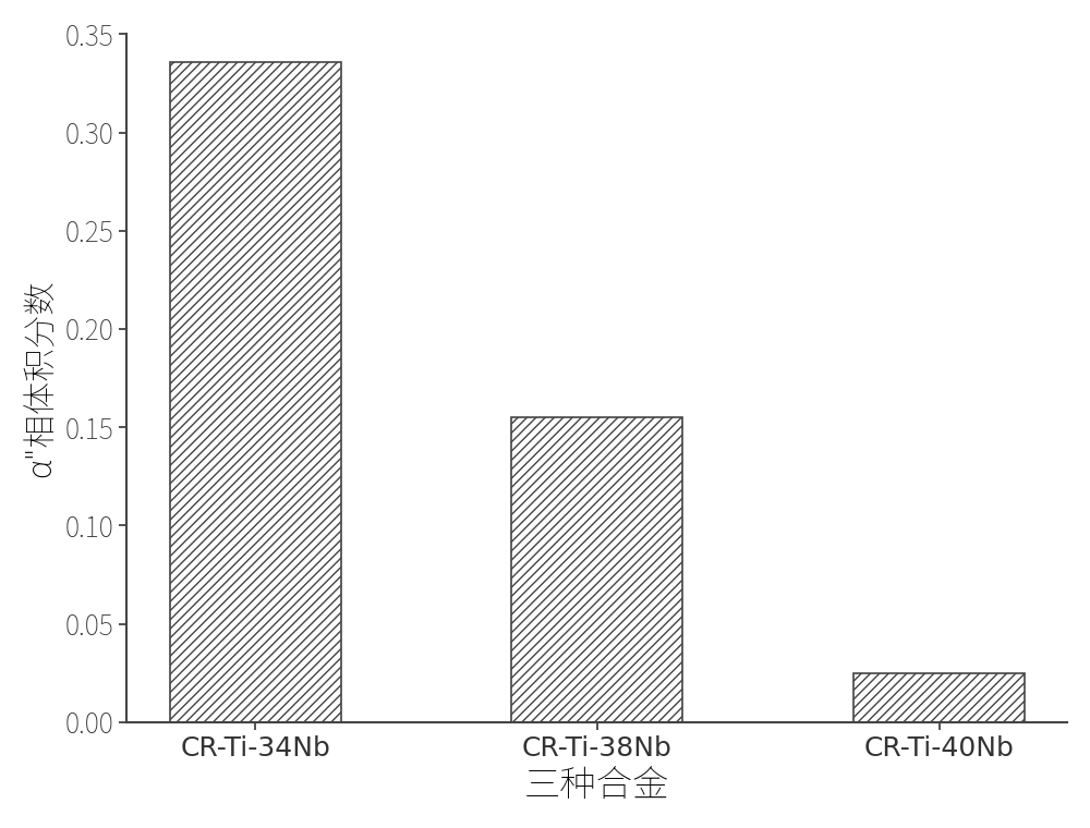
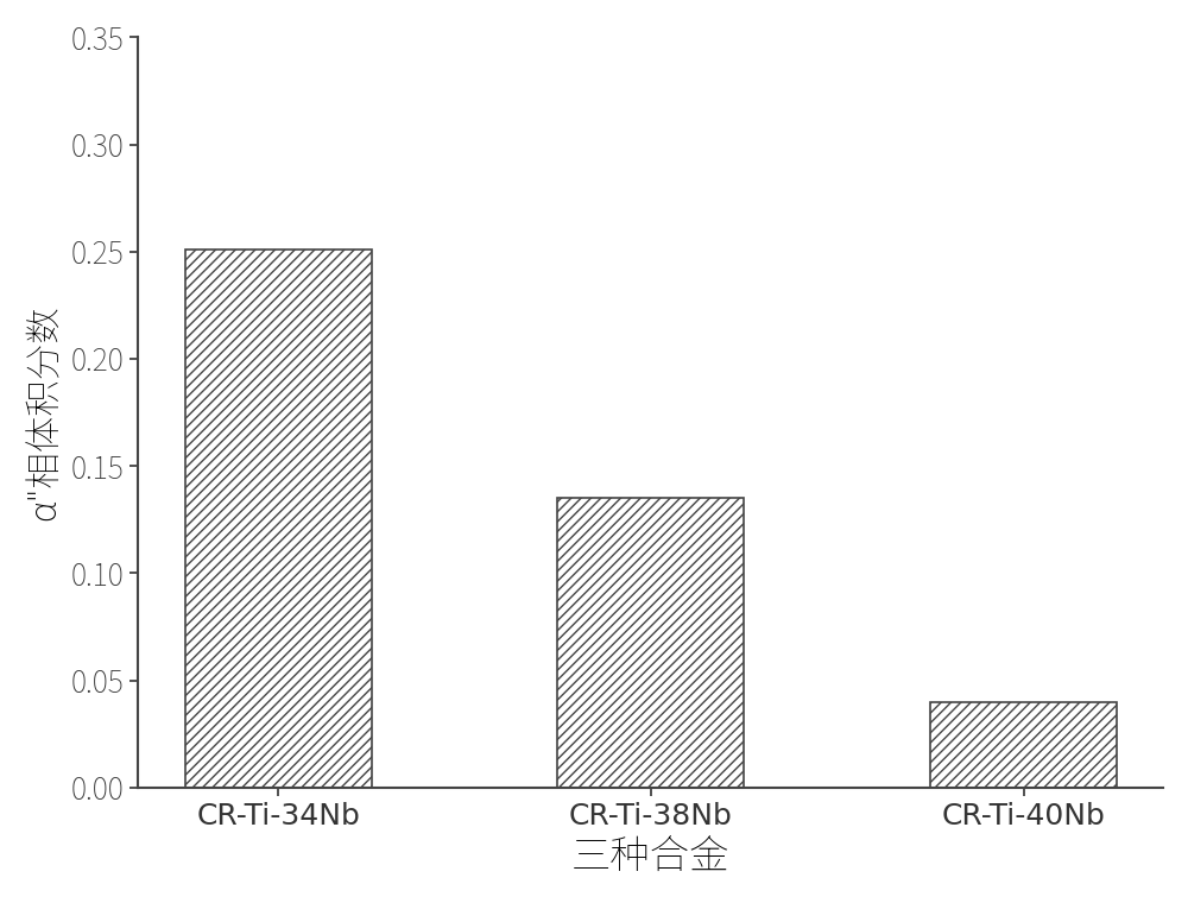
CR-Ti-34Nb: 0.336 -> 0.251
CR-Ti-38Nb: 0.155 -> 0.135
CR-Ti-40Nb: 0.025 -> 0.040
